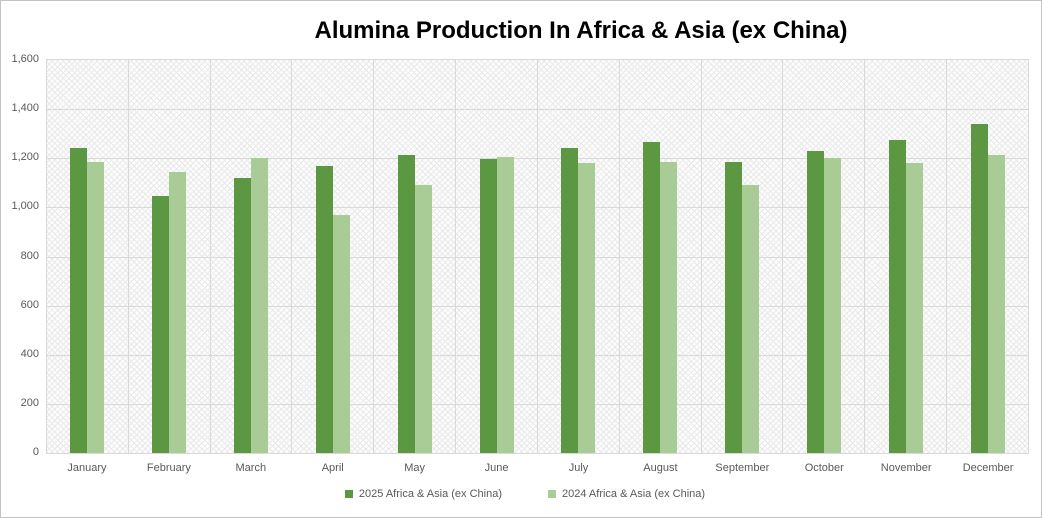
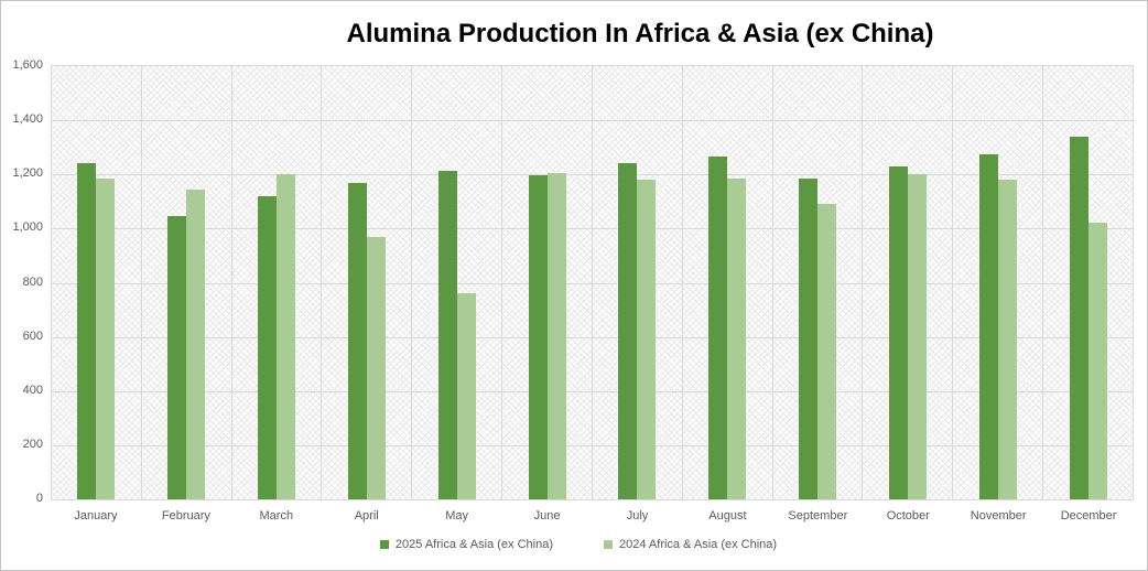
2024 Africa & Asia (ex China)/May: 1090 -> 760
2024 Africa & Asia (ex China)/December: 1220 -> 1020
